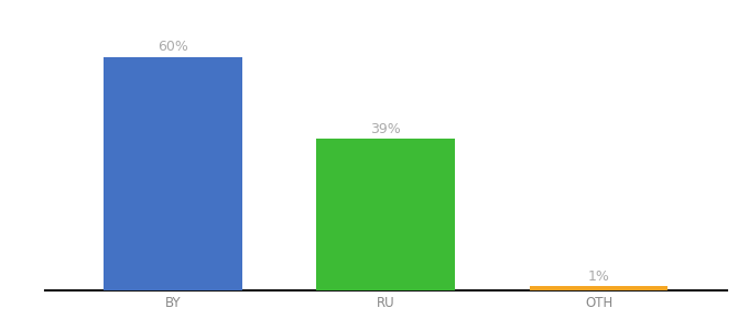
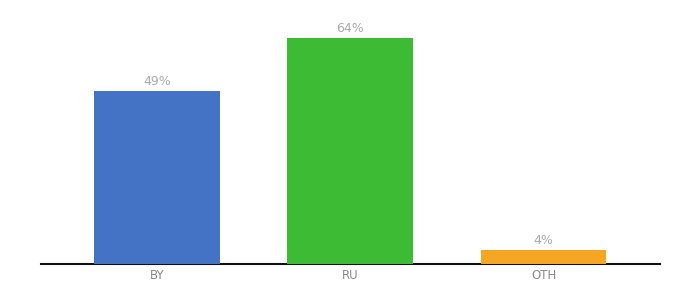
BY: 60% -> 49%
RU: 39% -> 64%
OTH: 1% -> 4%
